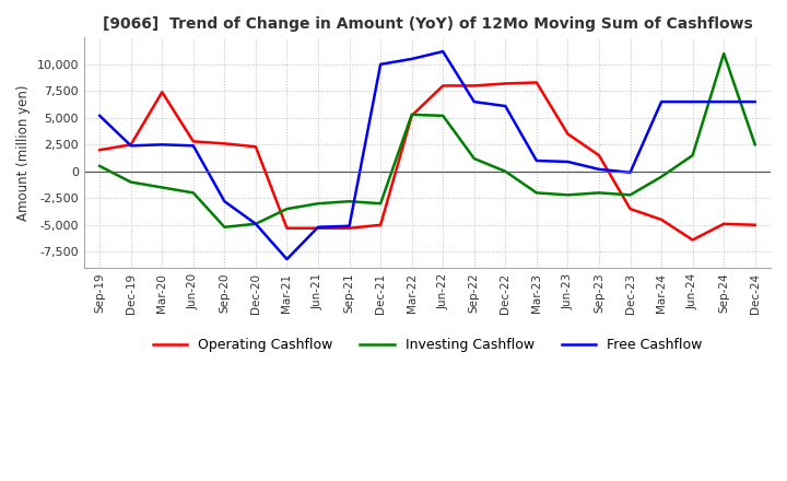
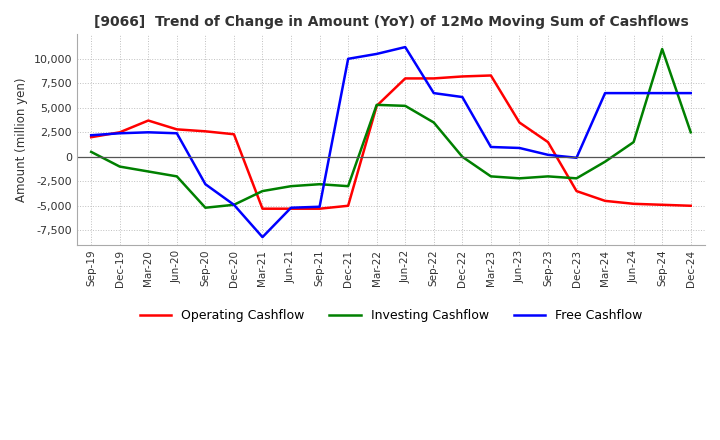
Free Cashflow/Sep-19: 5,200 -> 2,200
Operating Cashflow/Mar-20: 7,400 -> 3,700
Investing Cashflow/Sep-22: 1,200 -> 3,500
Operating Cashflow/Jun-24: -6,400 -> -4,800
